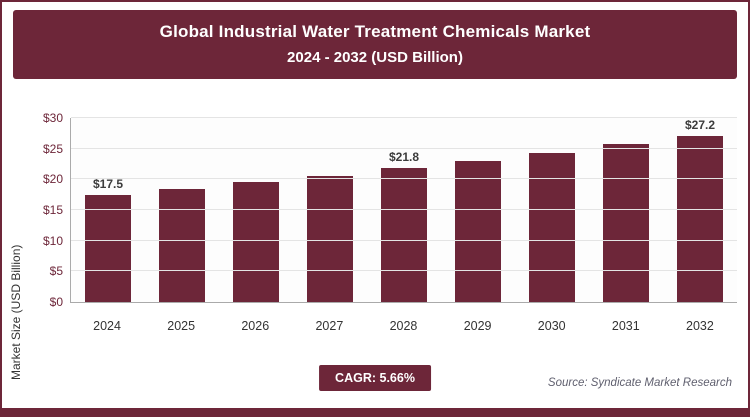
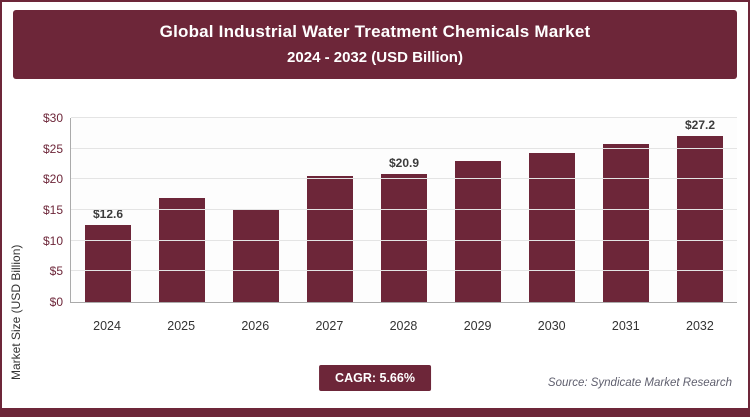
2024: $17.5 -> $12.6
2025: $18 -> $17
2026: $20 -> $15
2028: $21.8 -> $20.9
